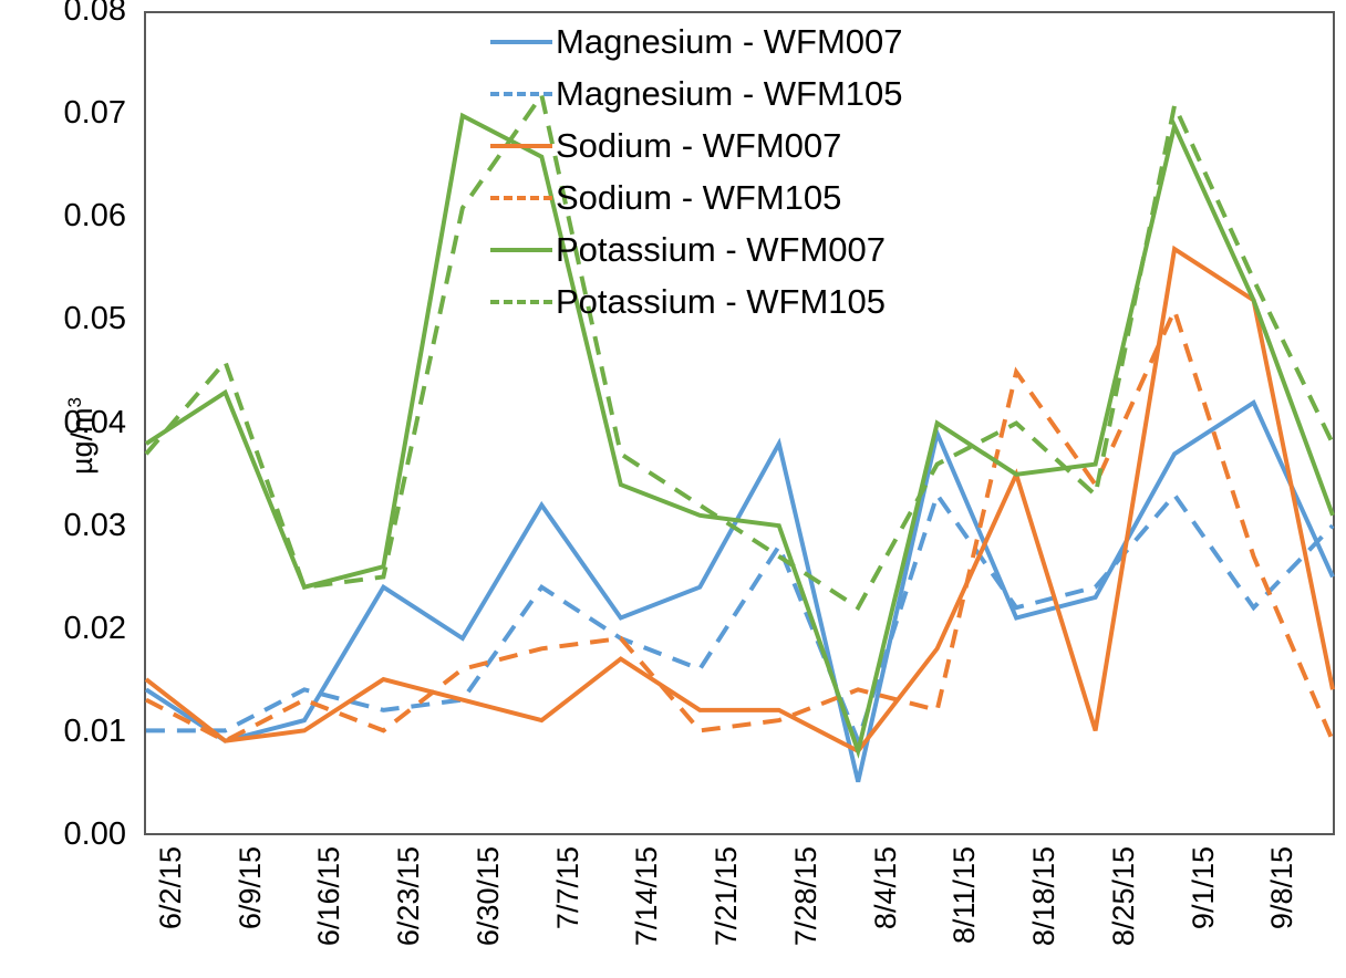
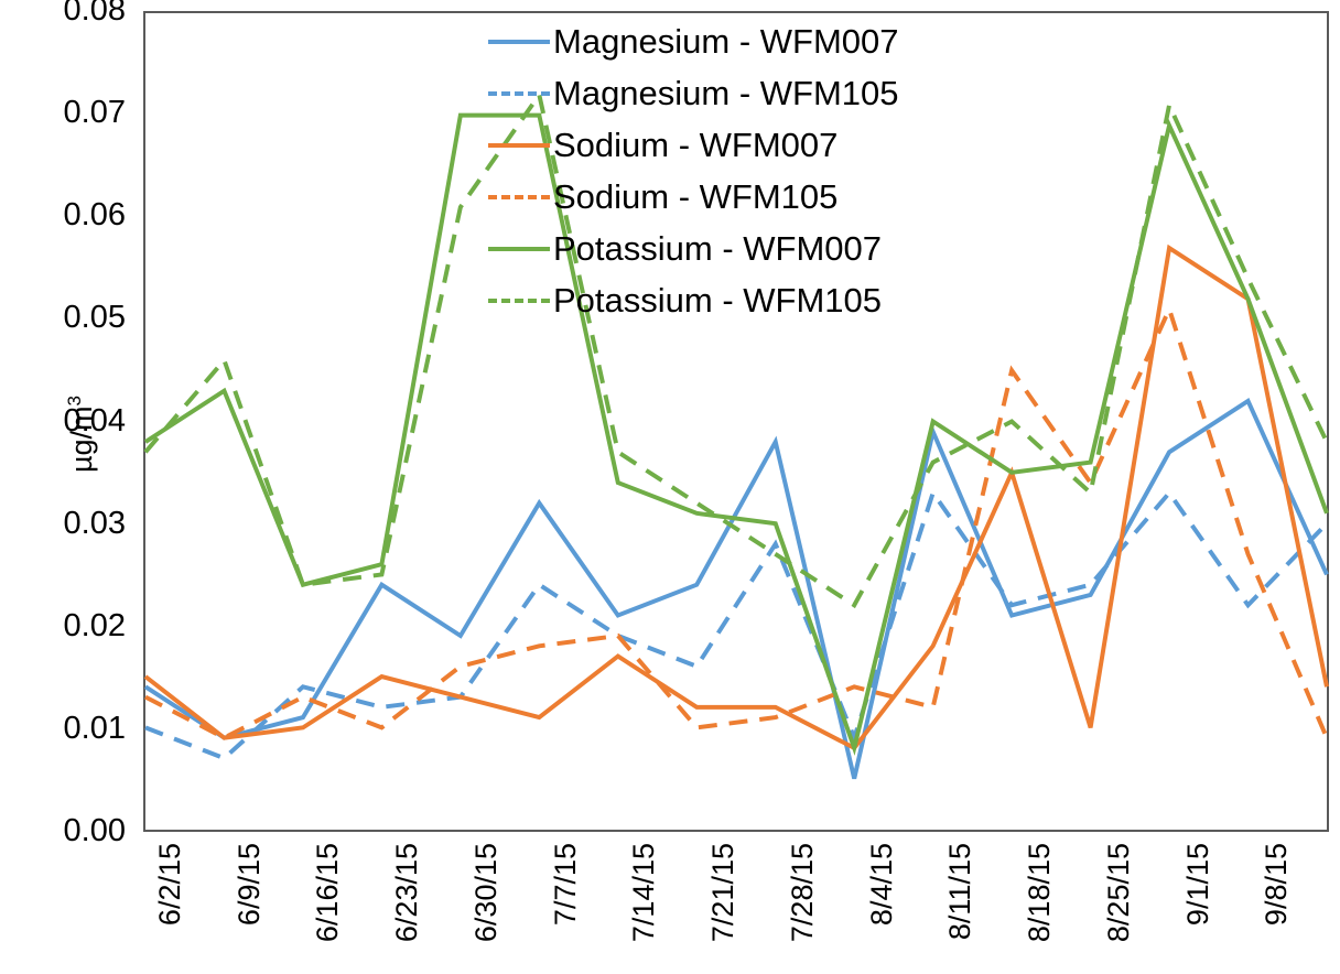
Magnesium - WFM105/6/9/15: 0.010 -> 0.007
Potassium - WFM007/7/7/15: 0.066 -> 0.070
